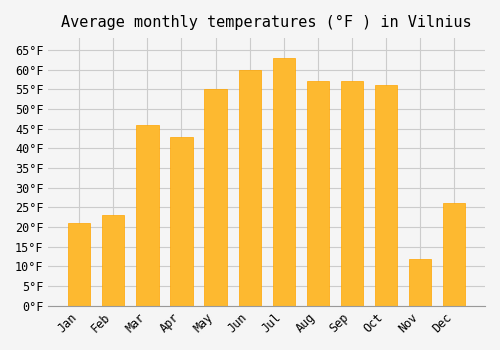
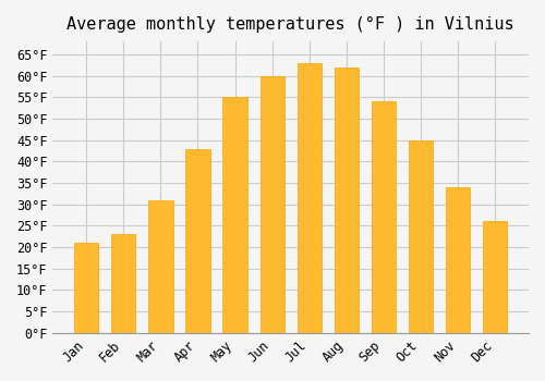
Mar: 46°F -> 31°F
Aug: 57°F -> 62°F
Sep: 57°F -> 54°F
Oct: 56°F -> 45°F
Nov: 12°F -> 34°F
